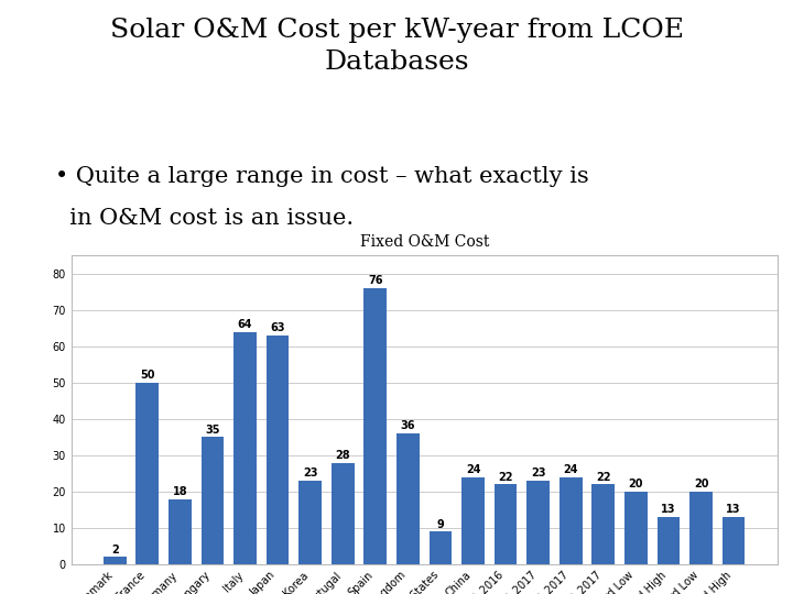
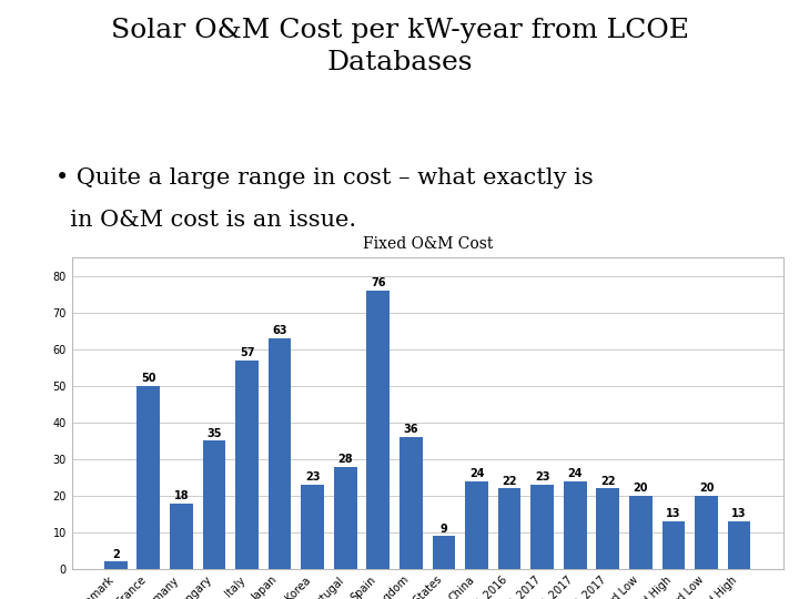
Italy: 64 -> 57
